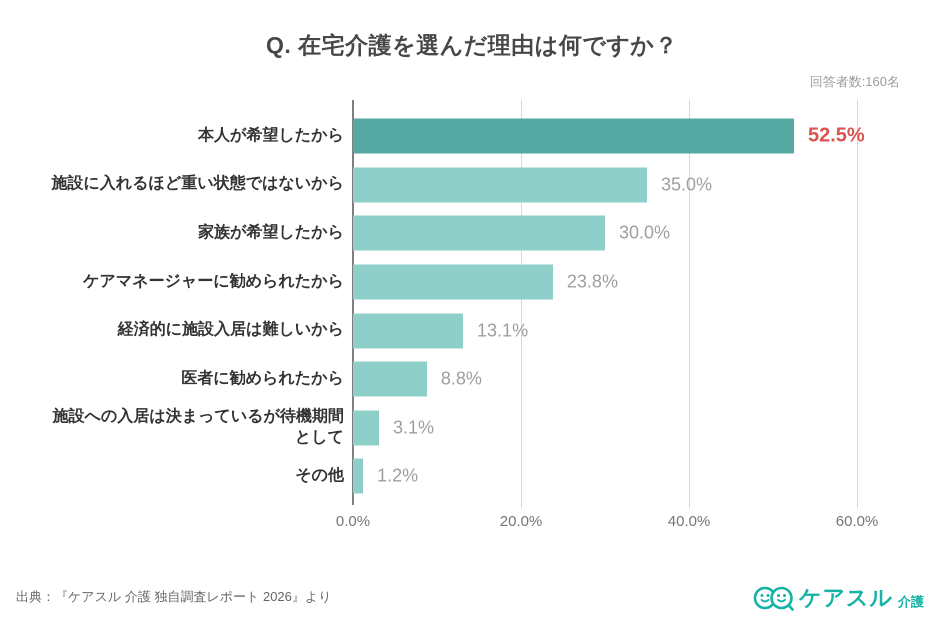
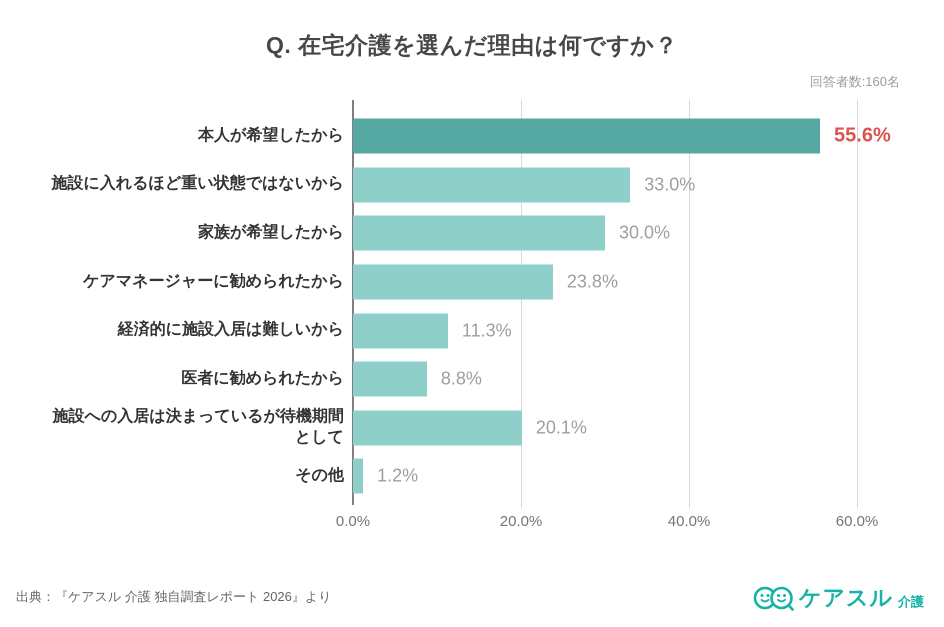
本人が希望したから: 52.5% -> 55.6%
施設に入れるほど重い状態ではないから: 35.0% -> 33.0%
経済的に施設入居は難しいから: 13.1% -> 11.3%
施設への入居は決まっているが待機期間として: 3.1% -> 20.1%
